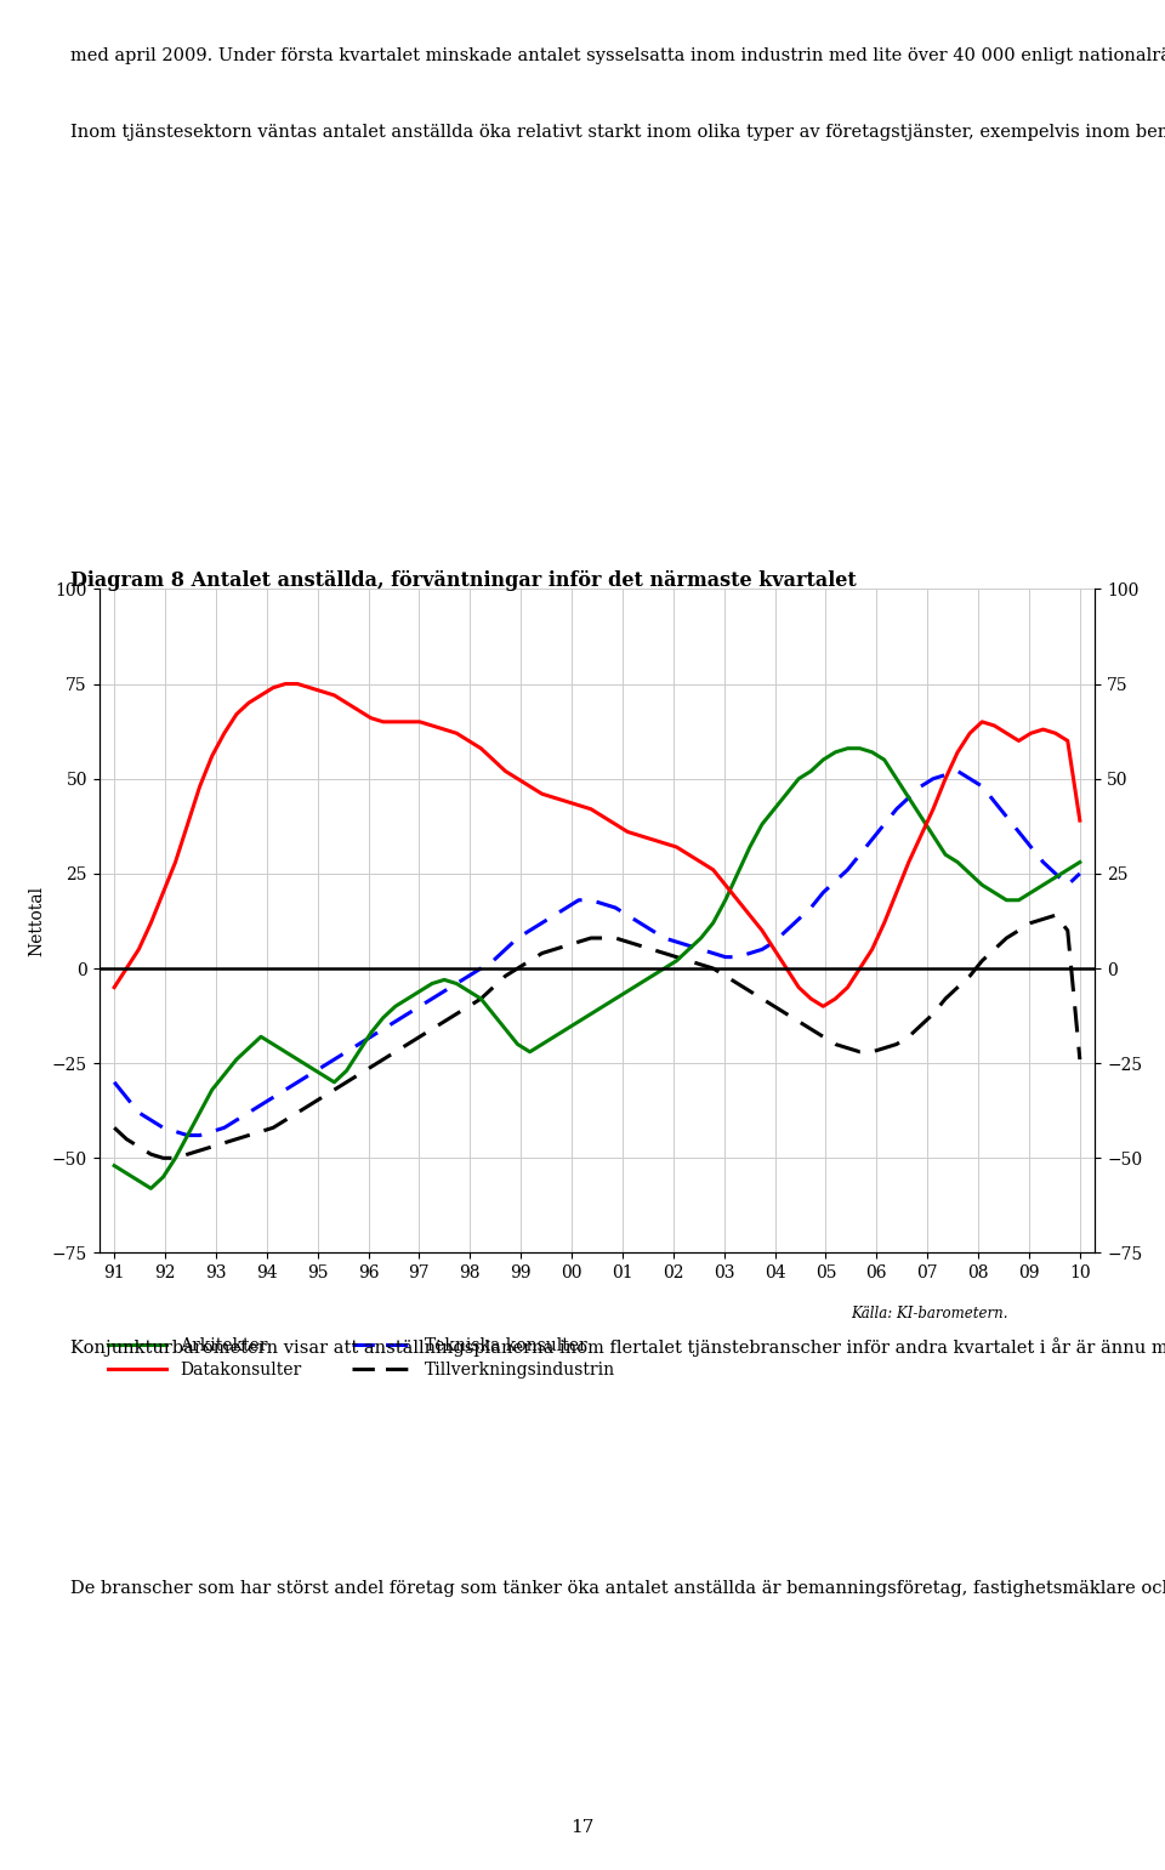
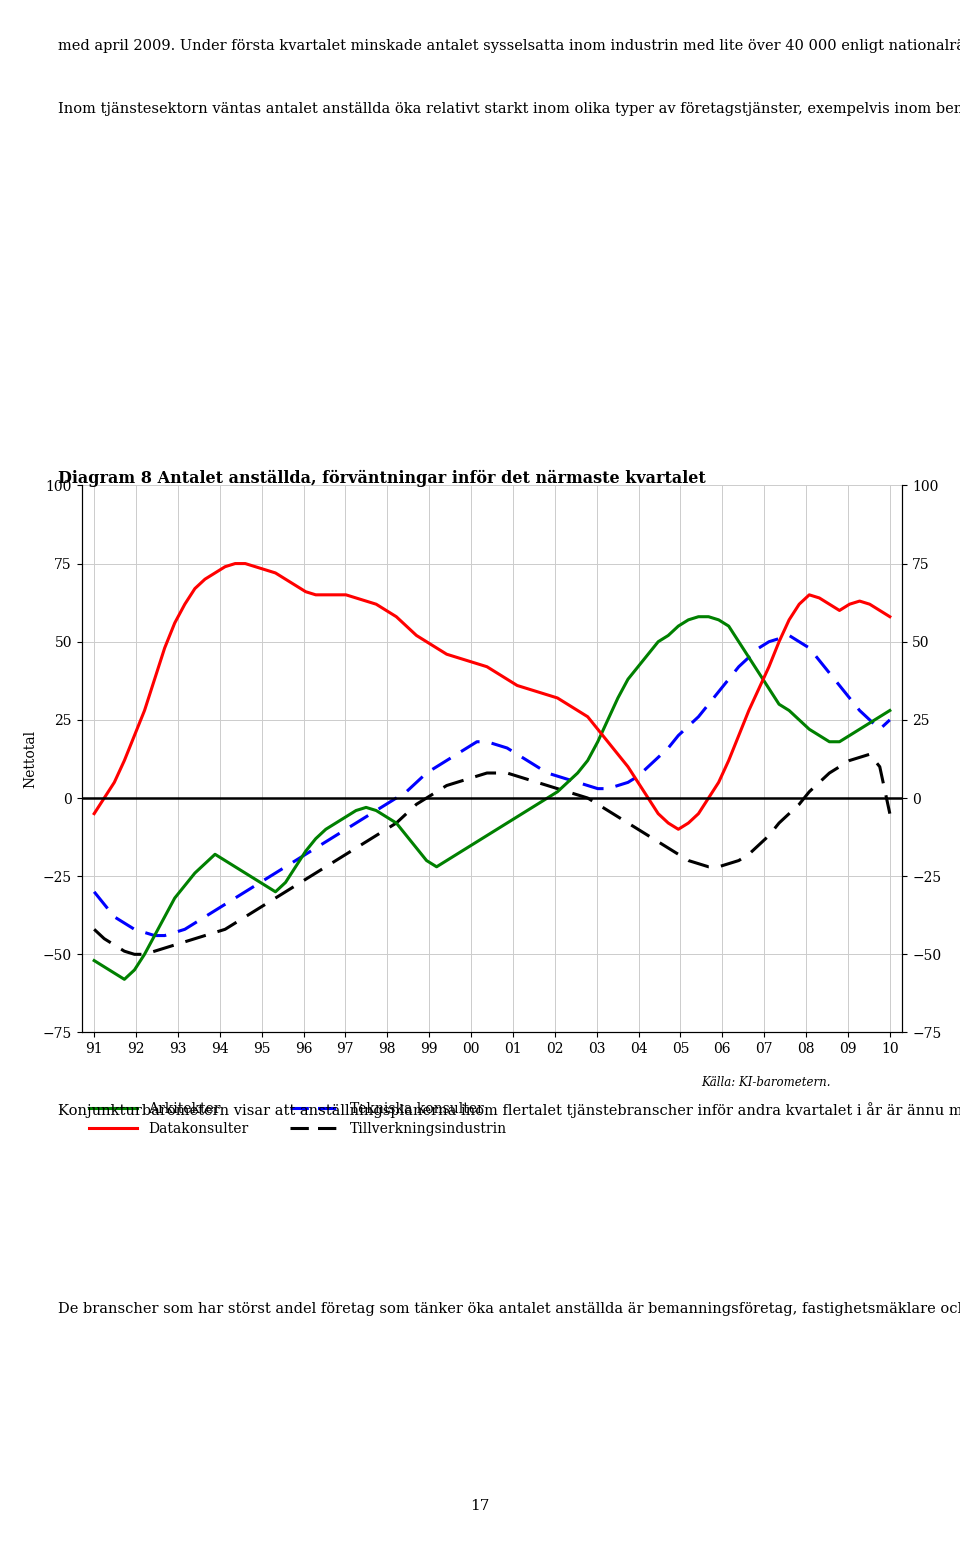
Datakonsulter/10: 39 -> 58
Tillverkningsindustrin/10: -24 -> -5
